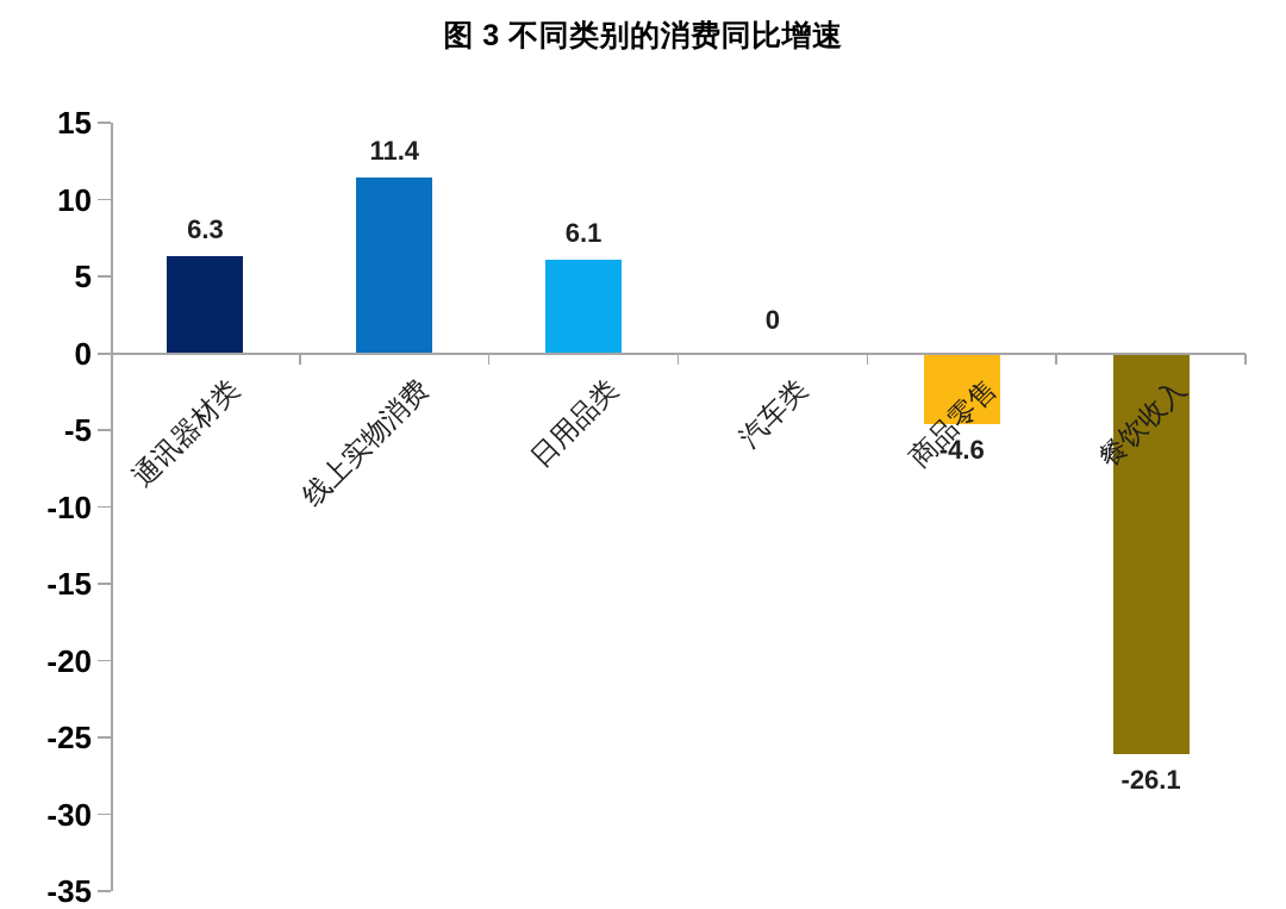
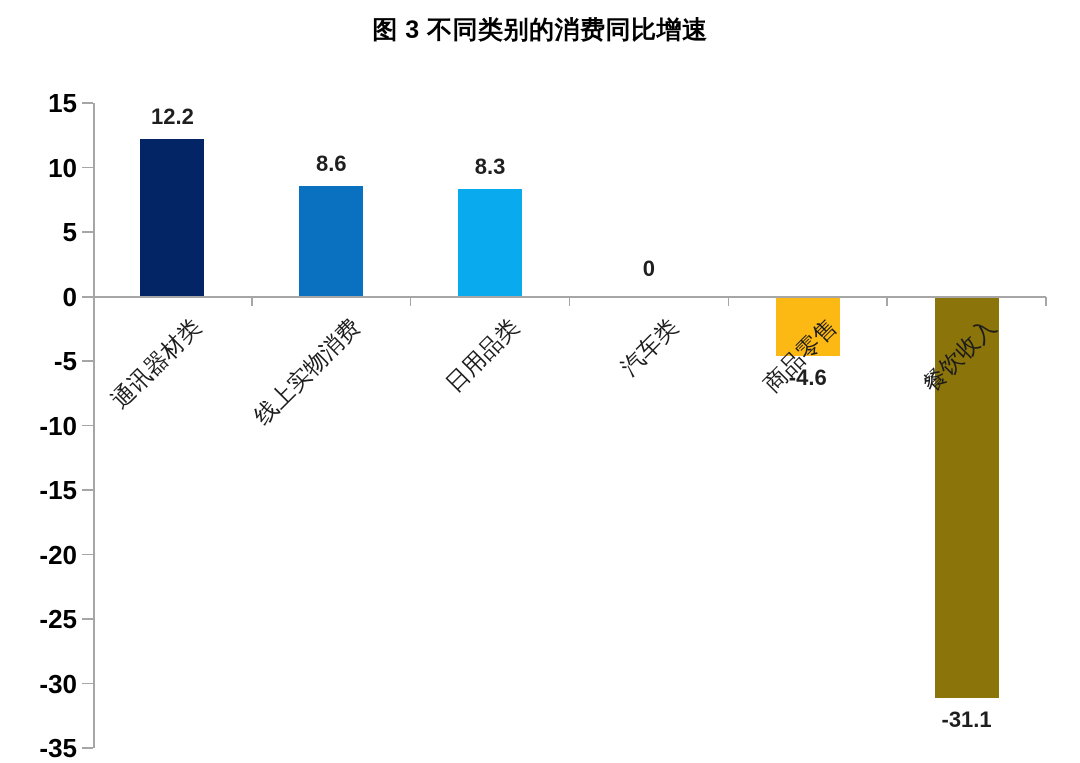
通讯器材类: 6.3 -> 12.2
线上实物消费: 11.4 -> 8.6
日用品类: 6.1 -> 8.3
餐饮收入: -26.1 -> -31.1
